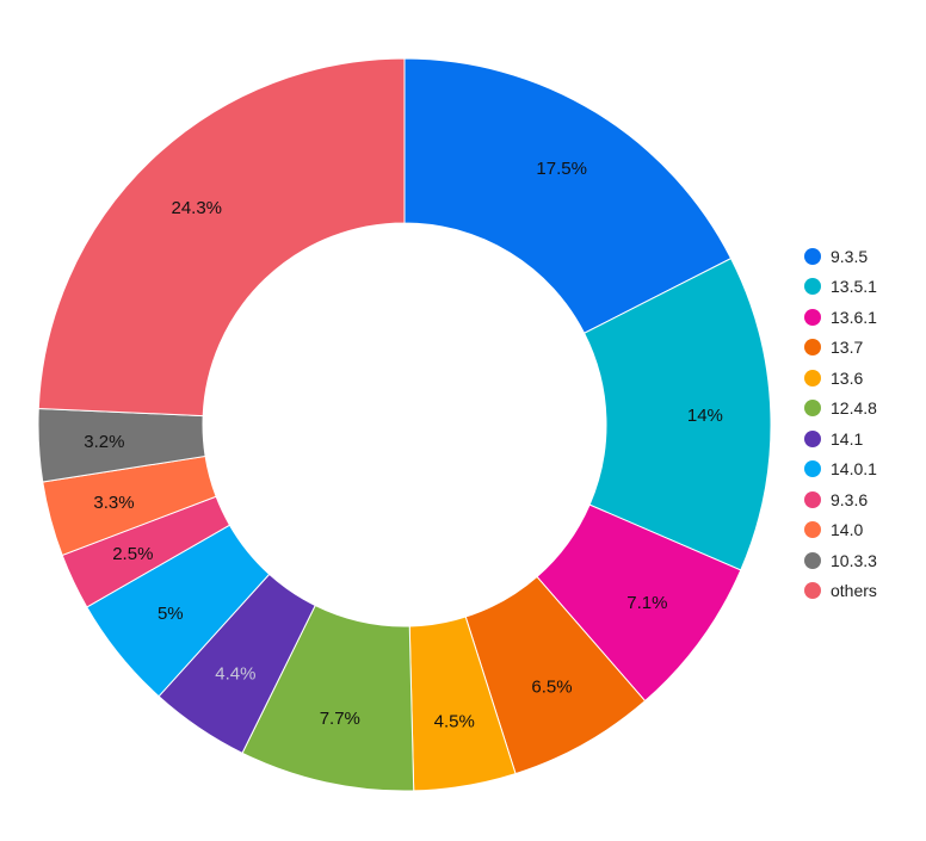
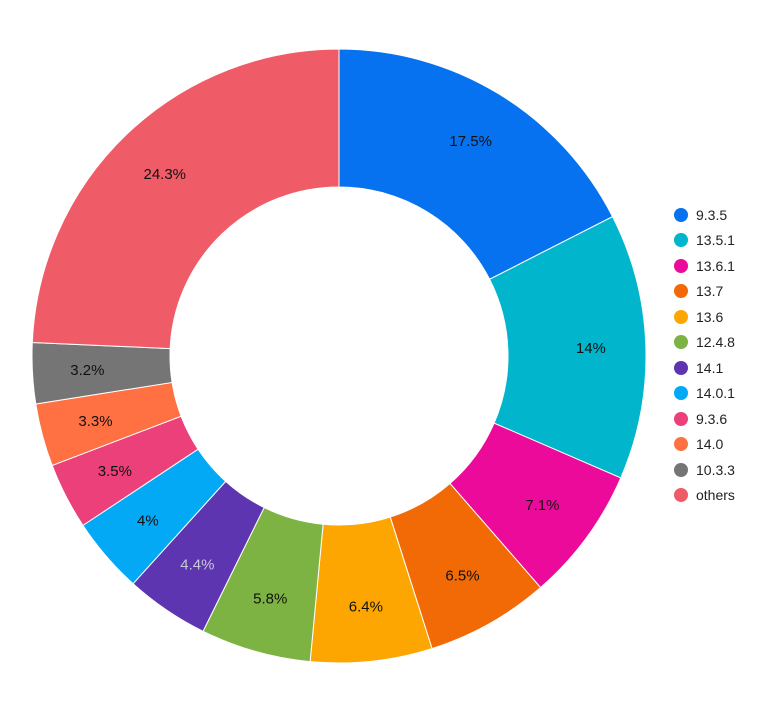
13.6: 4.5% -> 6.4%
12.4.8: 7.7% -> 5.8%
14.0.1: 5% -> 4%
9.3.6: 2.5% -> 3.5%
